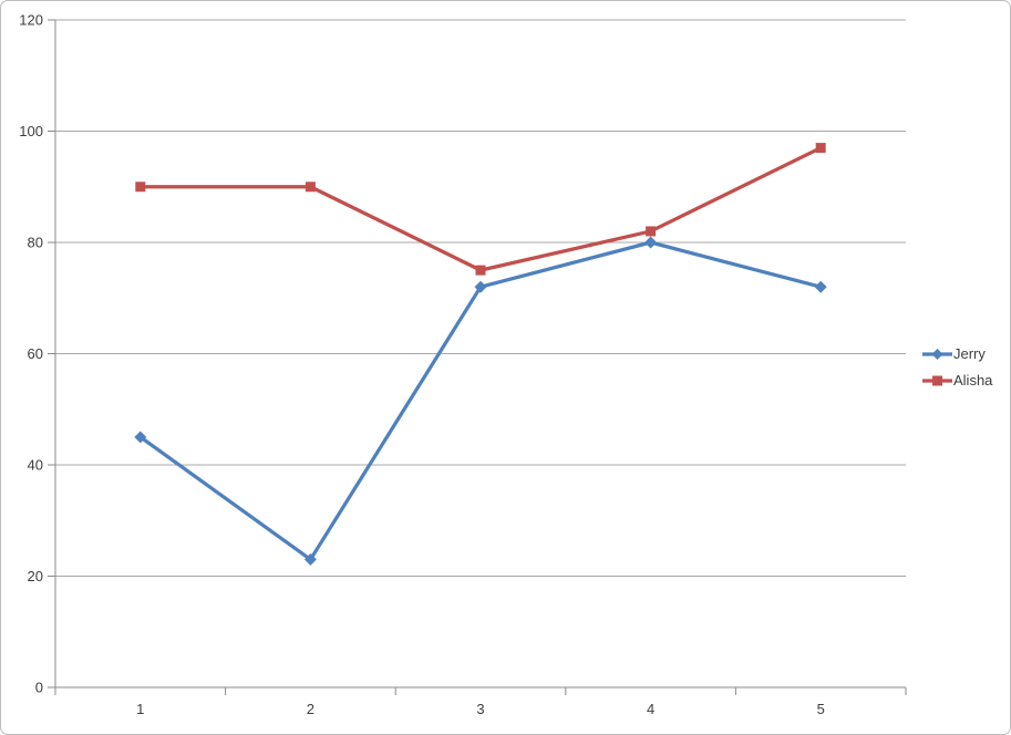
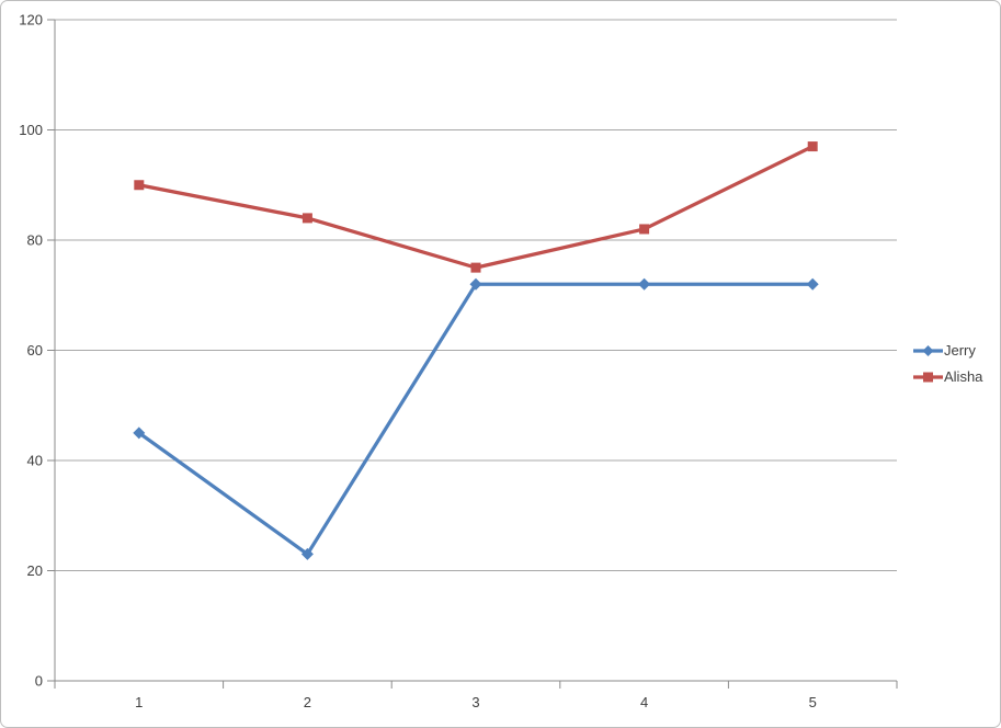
Alisha/2: 90 -> 84
Jerry/4: 80 -> 72
